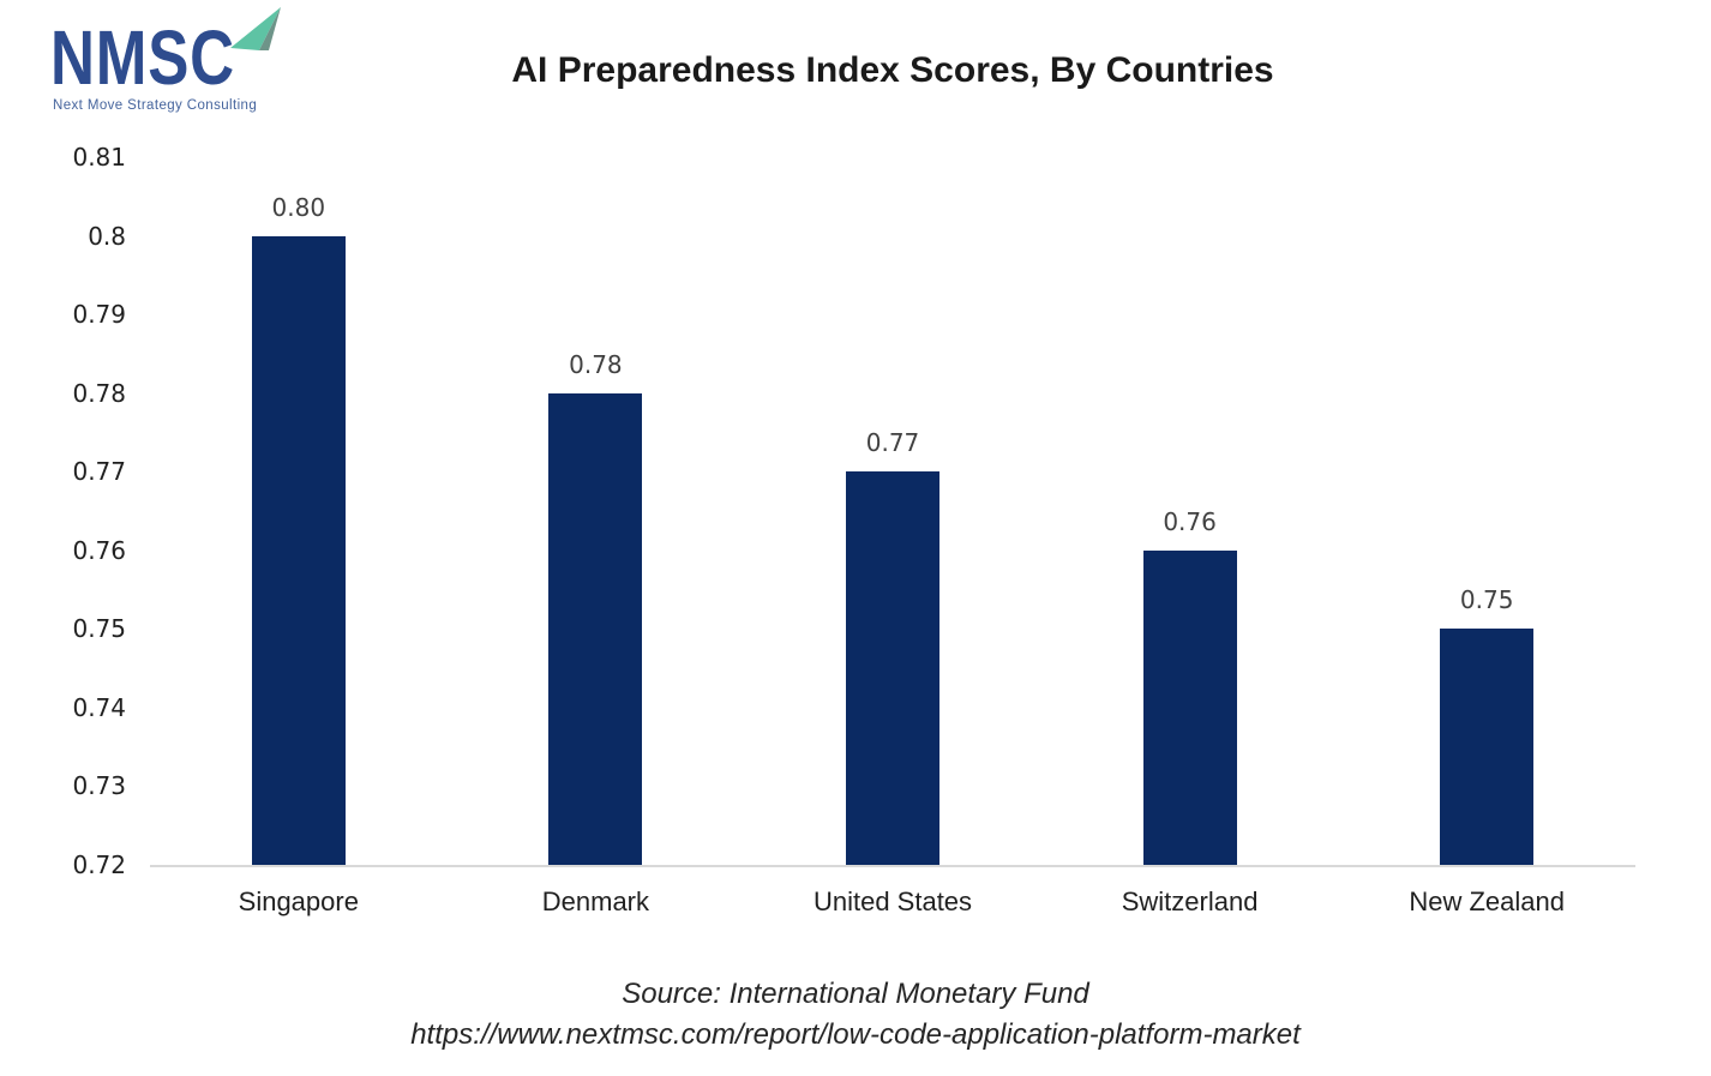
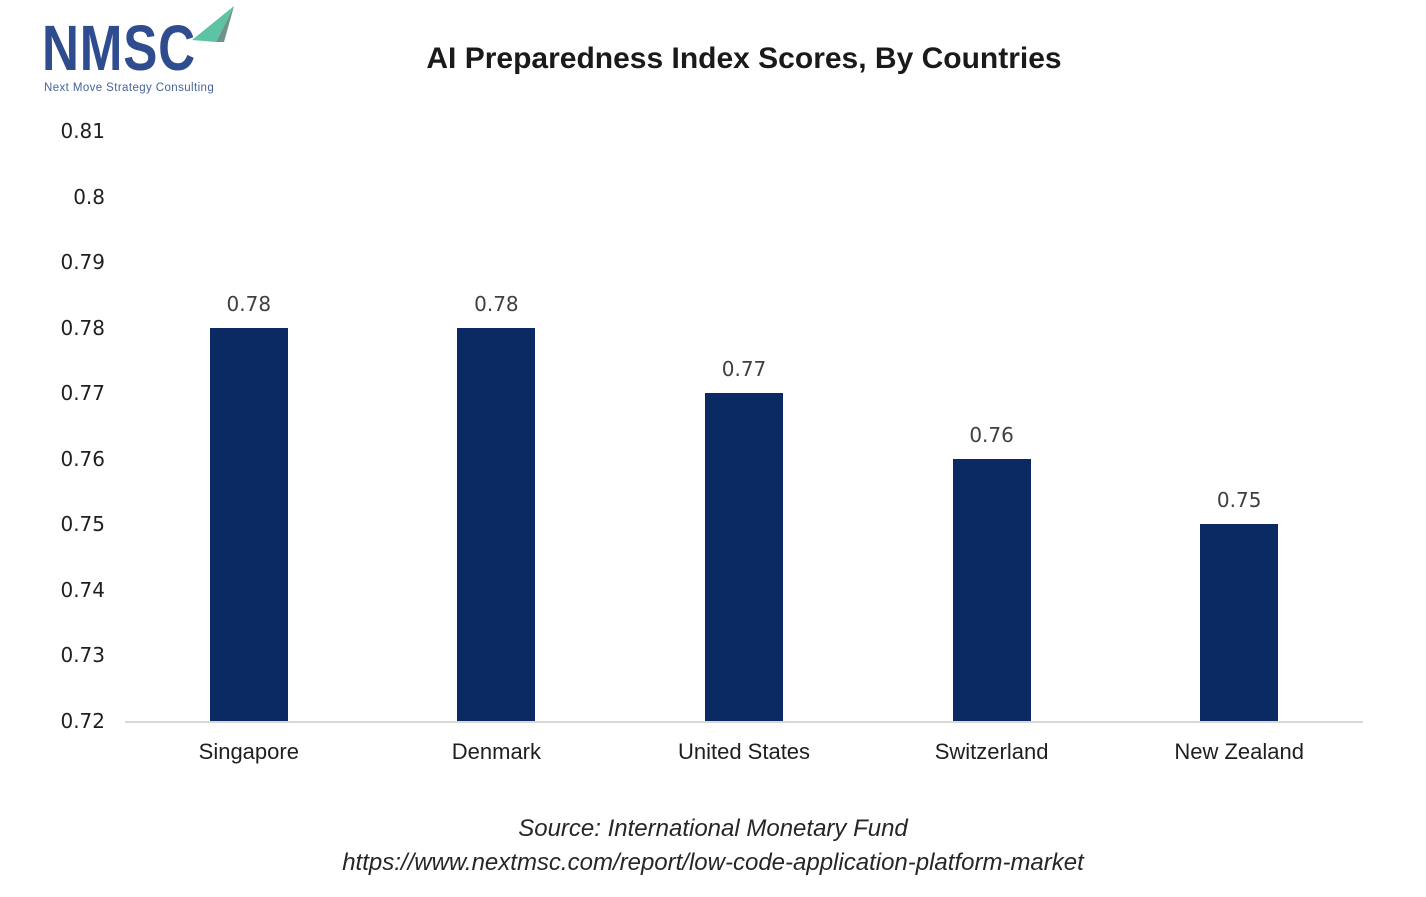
Singapore: 0.80 -> 0.78
